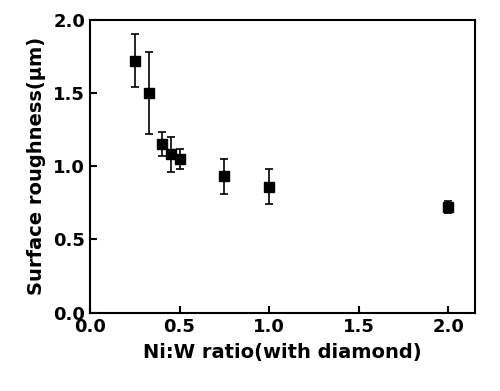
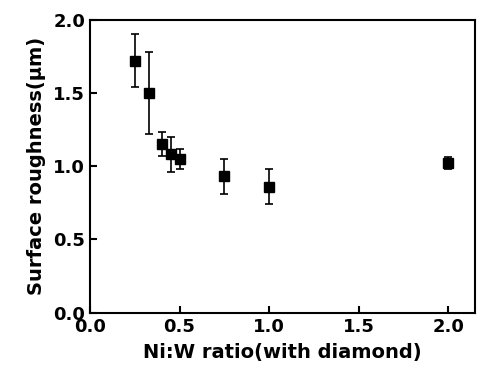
2.0: 0.72 -> 1.02
